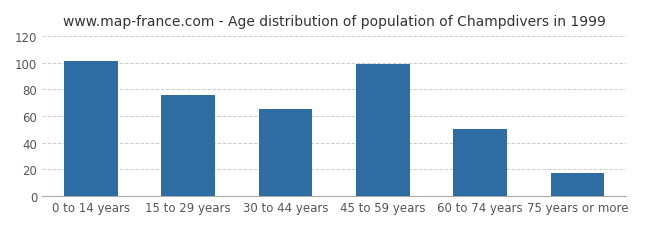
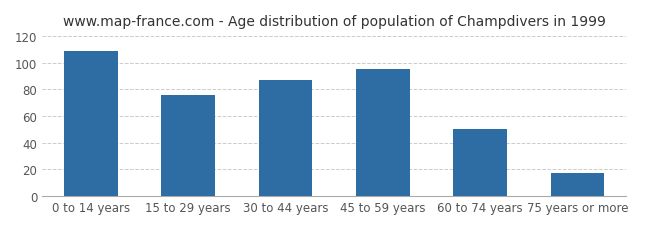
0 to 14 years: 101 -> 109
30 to 44 years: 65 -> 87
45 to 59 years: 99 -> 95
